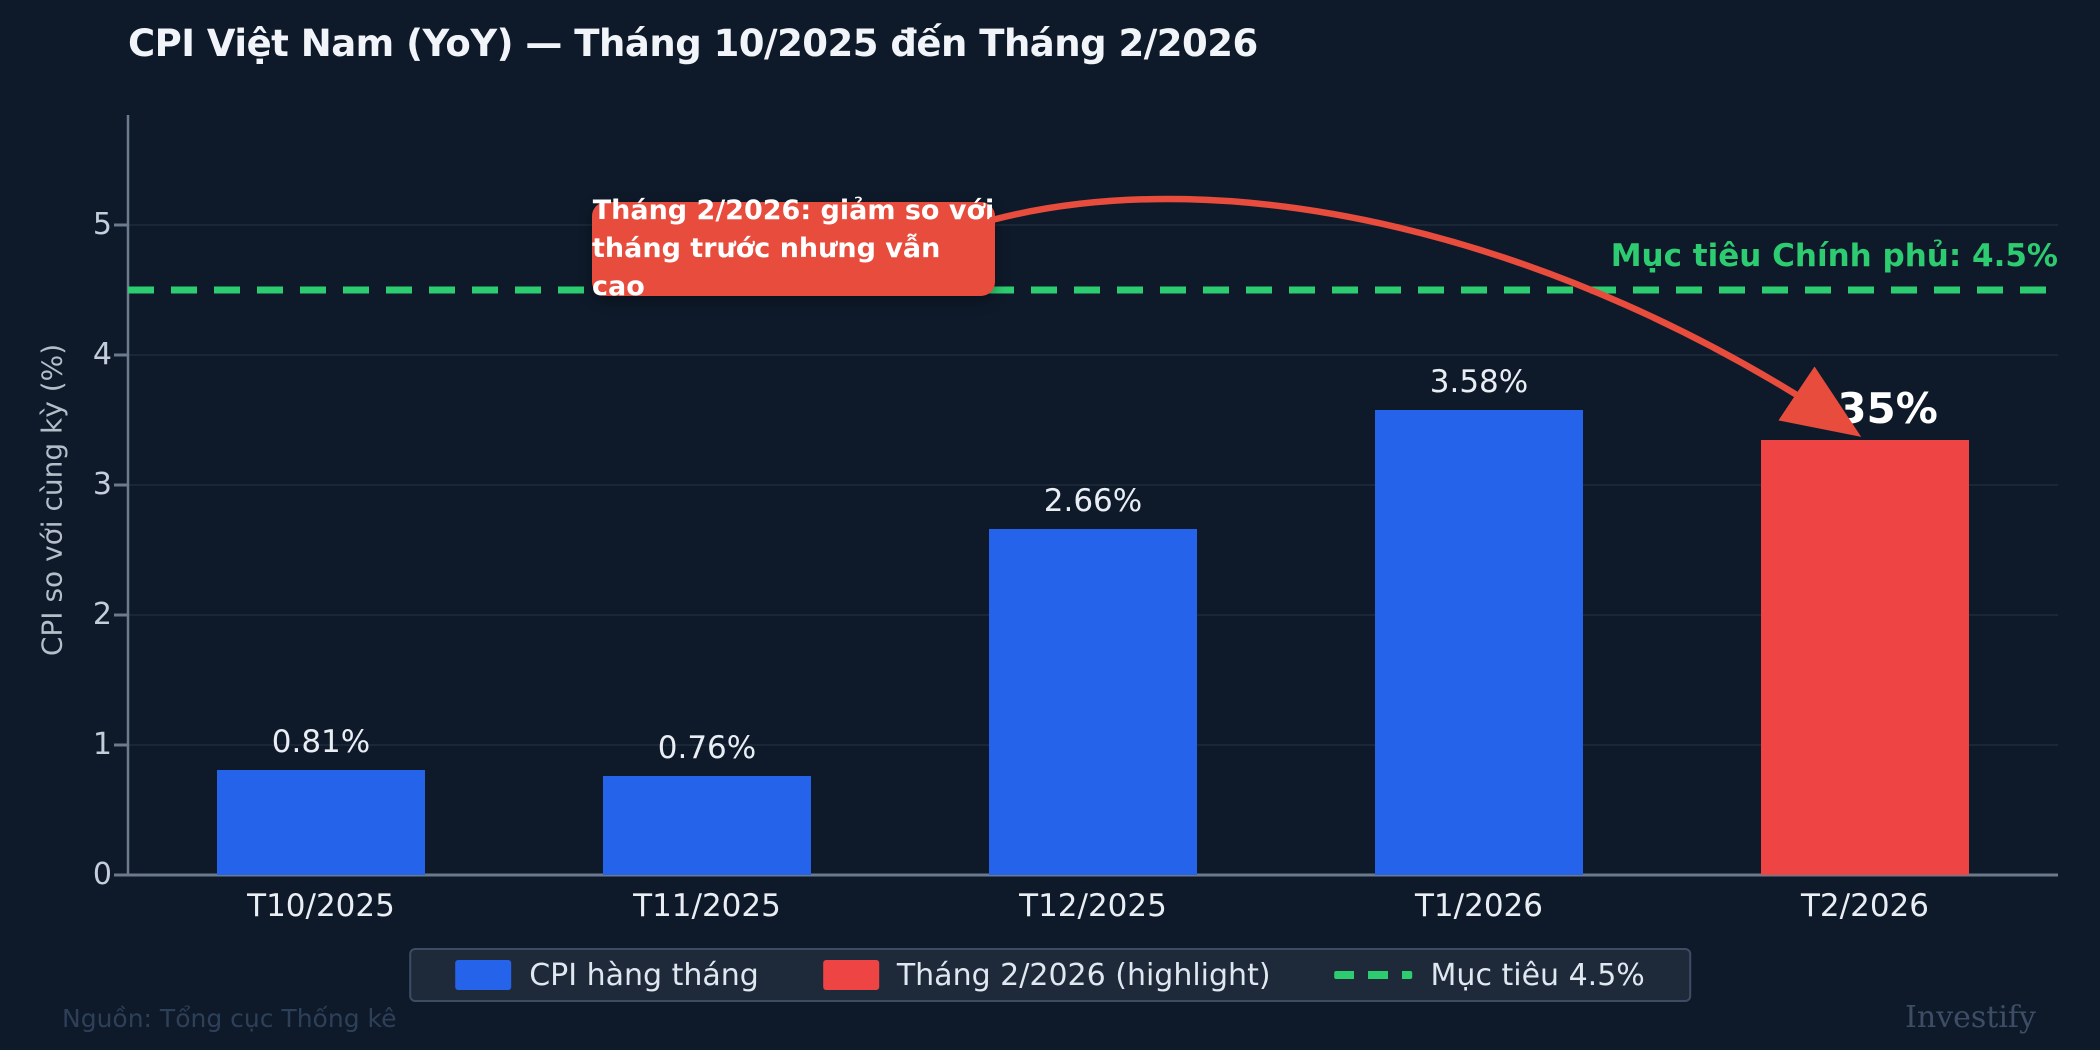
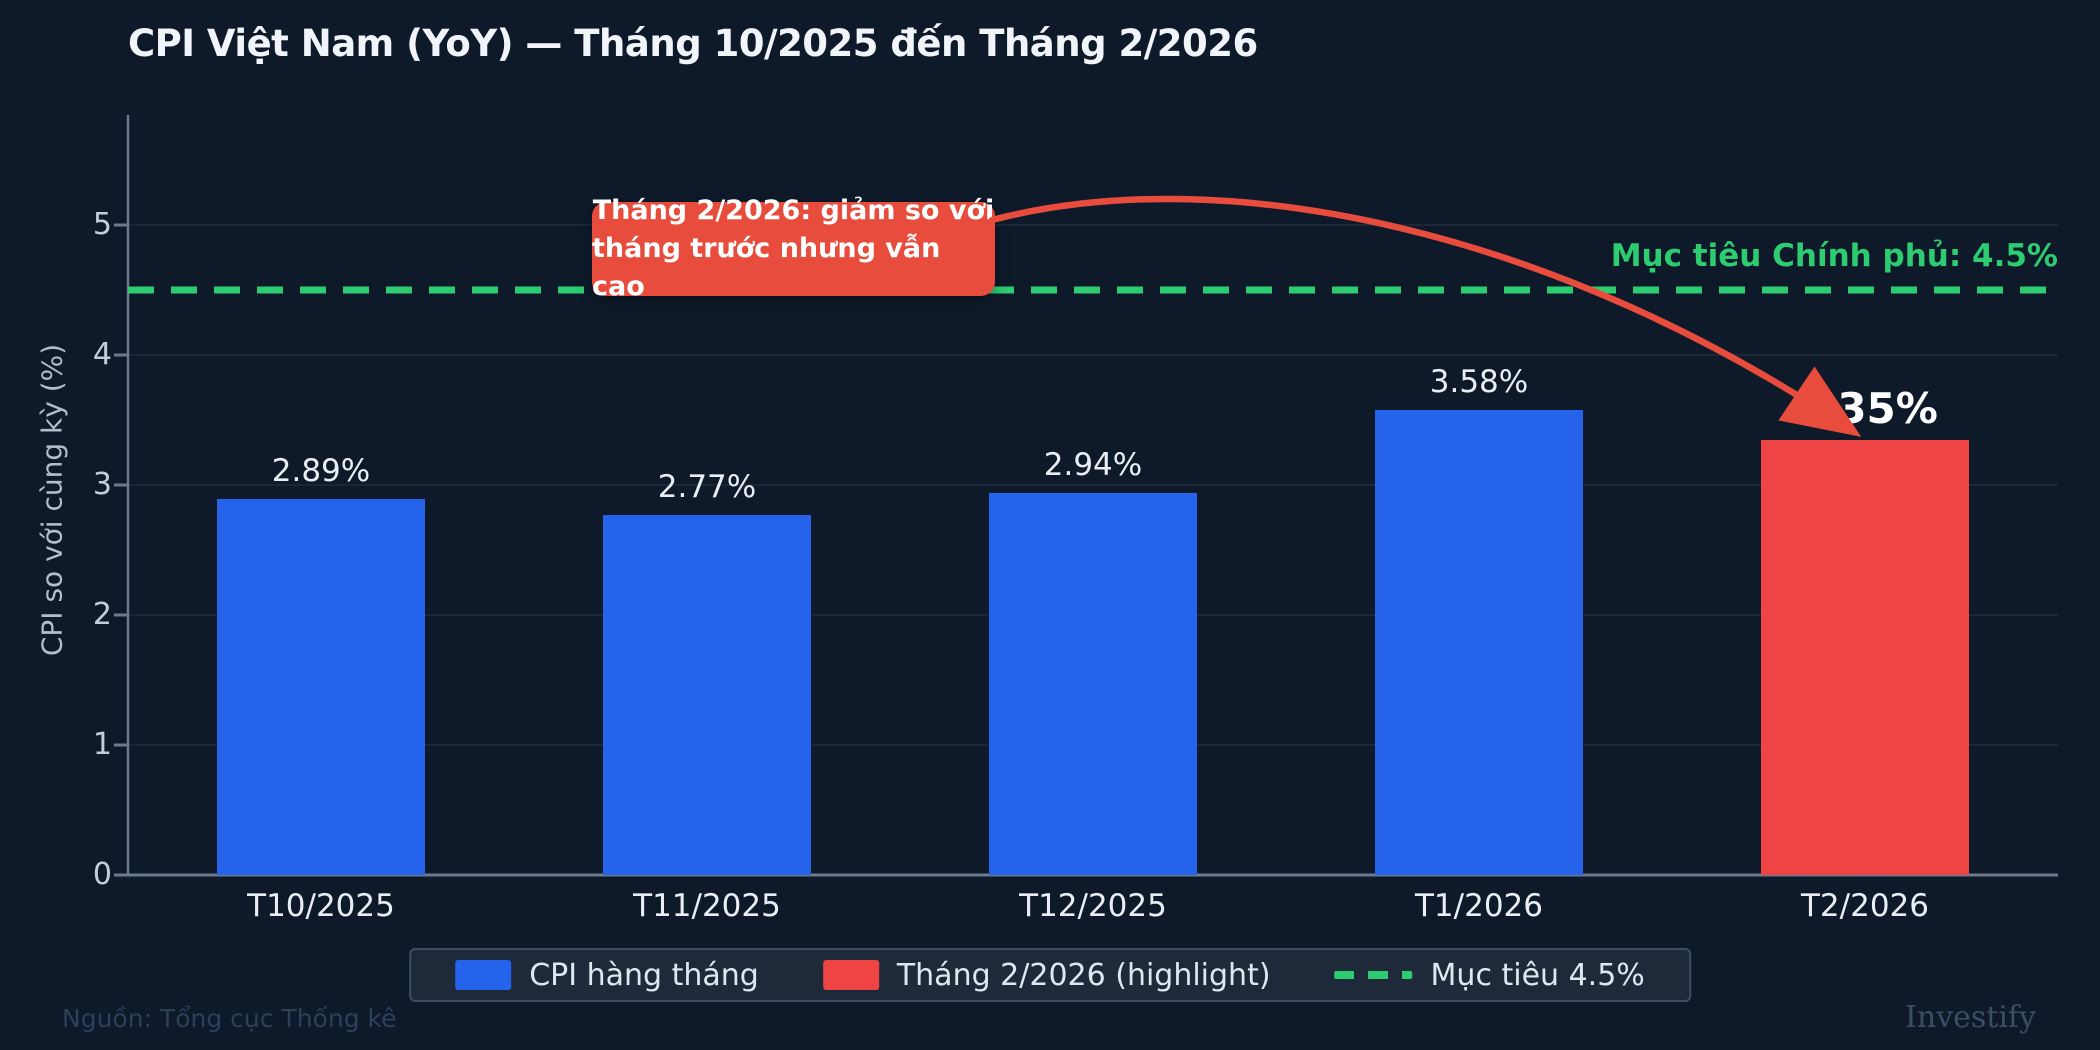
T10/2025: 0.81% -> 2.89%
T11/2025: 0.76% -> 2.77%
T12/2025: 2.66% -> 2.94%
